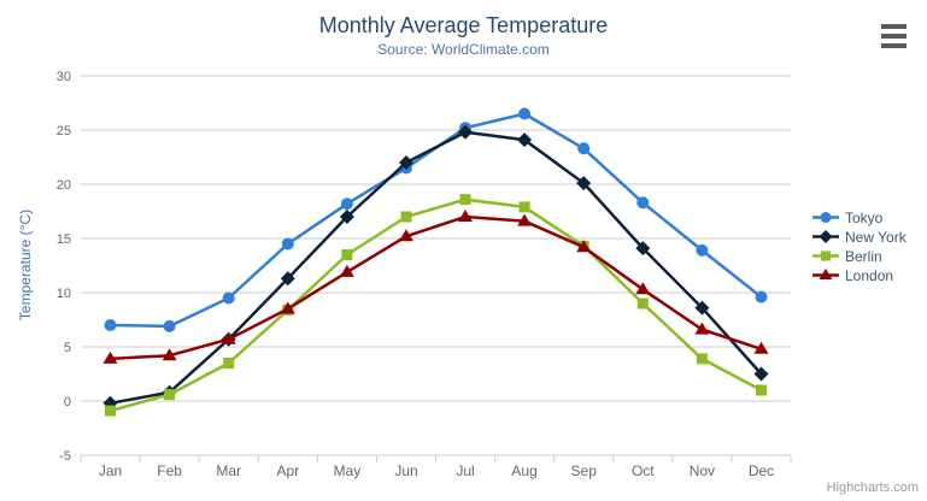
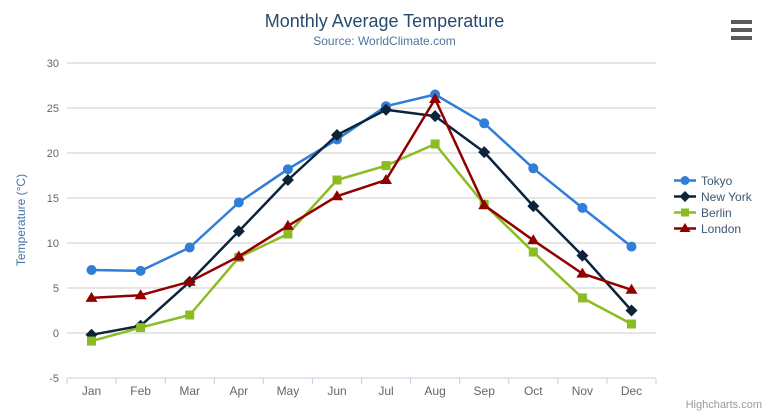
Berlin/Mar: 4 -> 2
Berlin/May: 14 -> 11
Berlin/Aug: 18 -> 21
London/Aug: 17 -> 26
